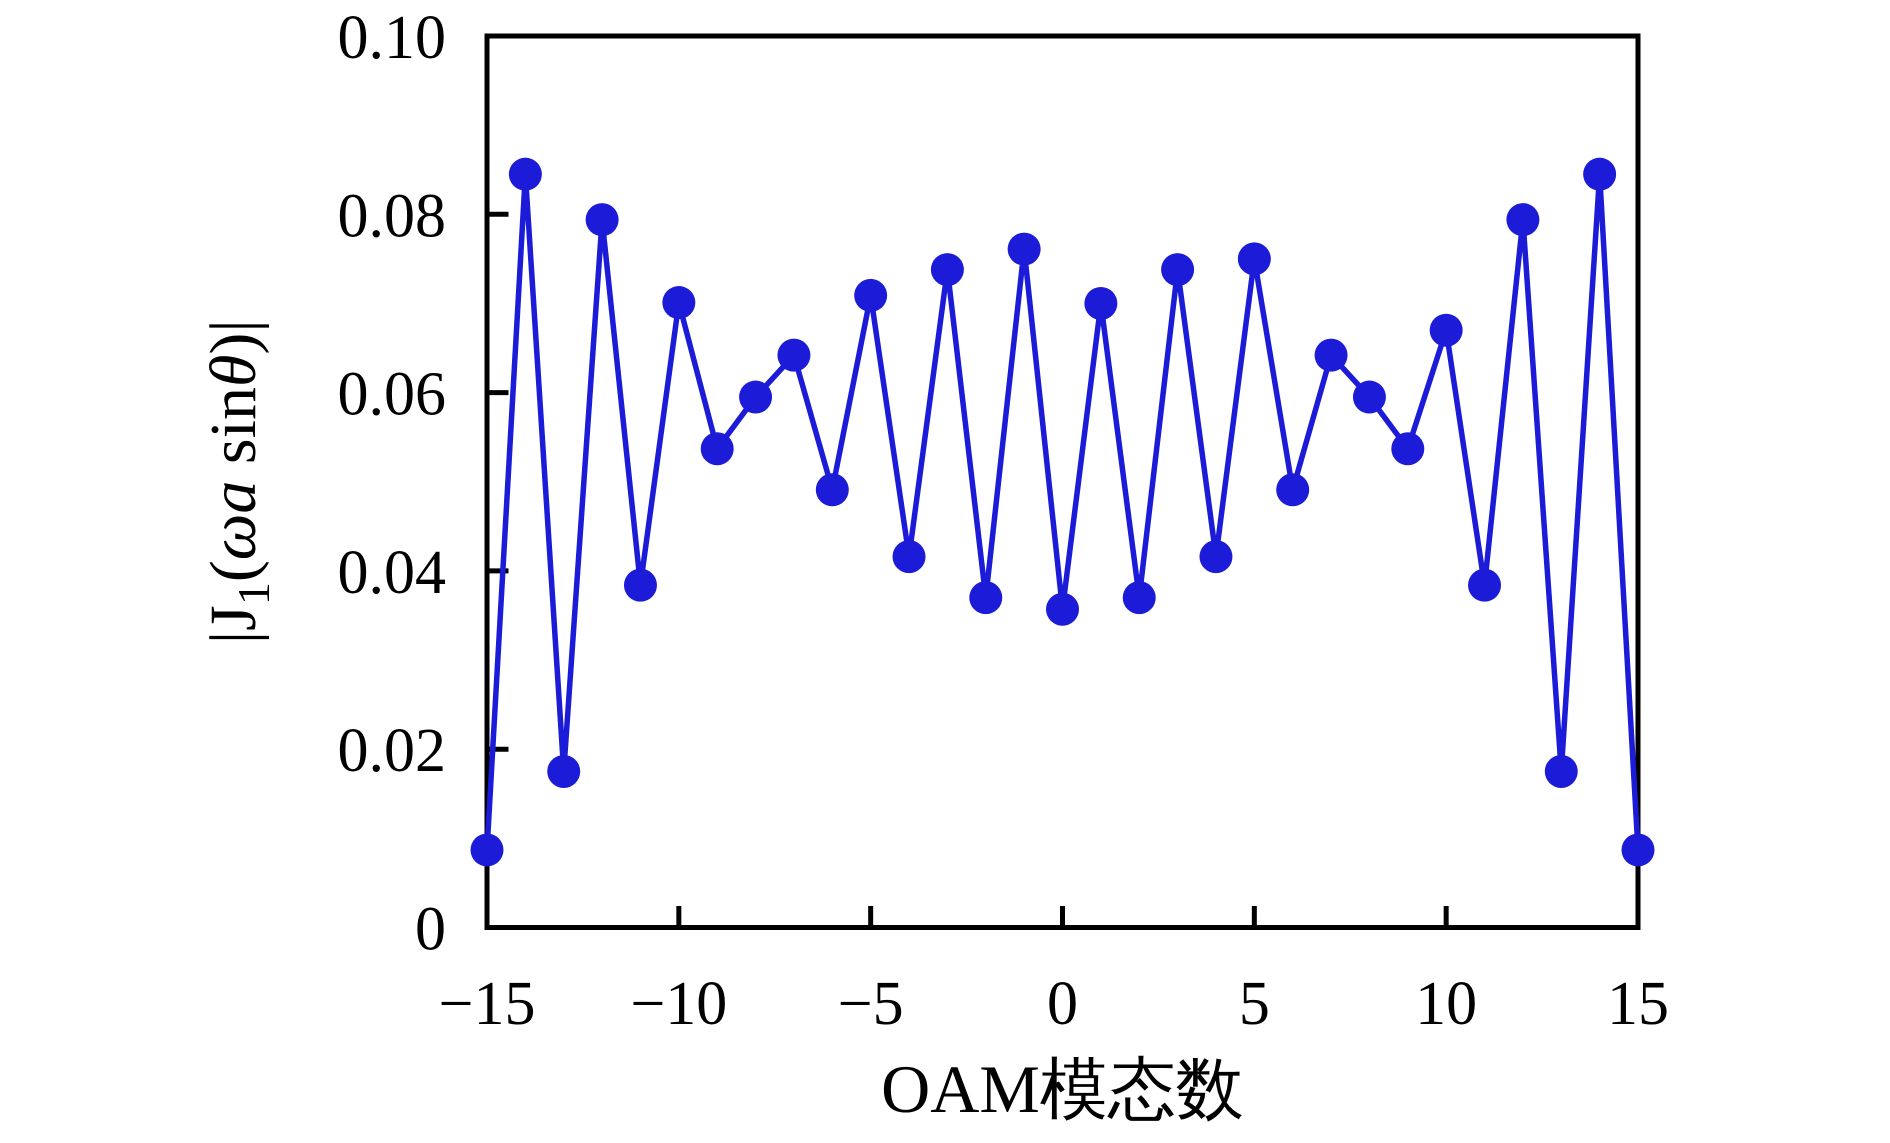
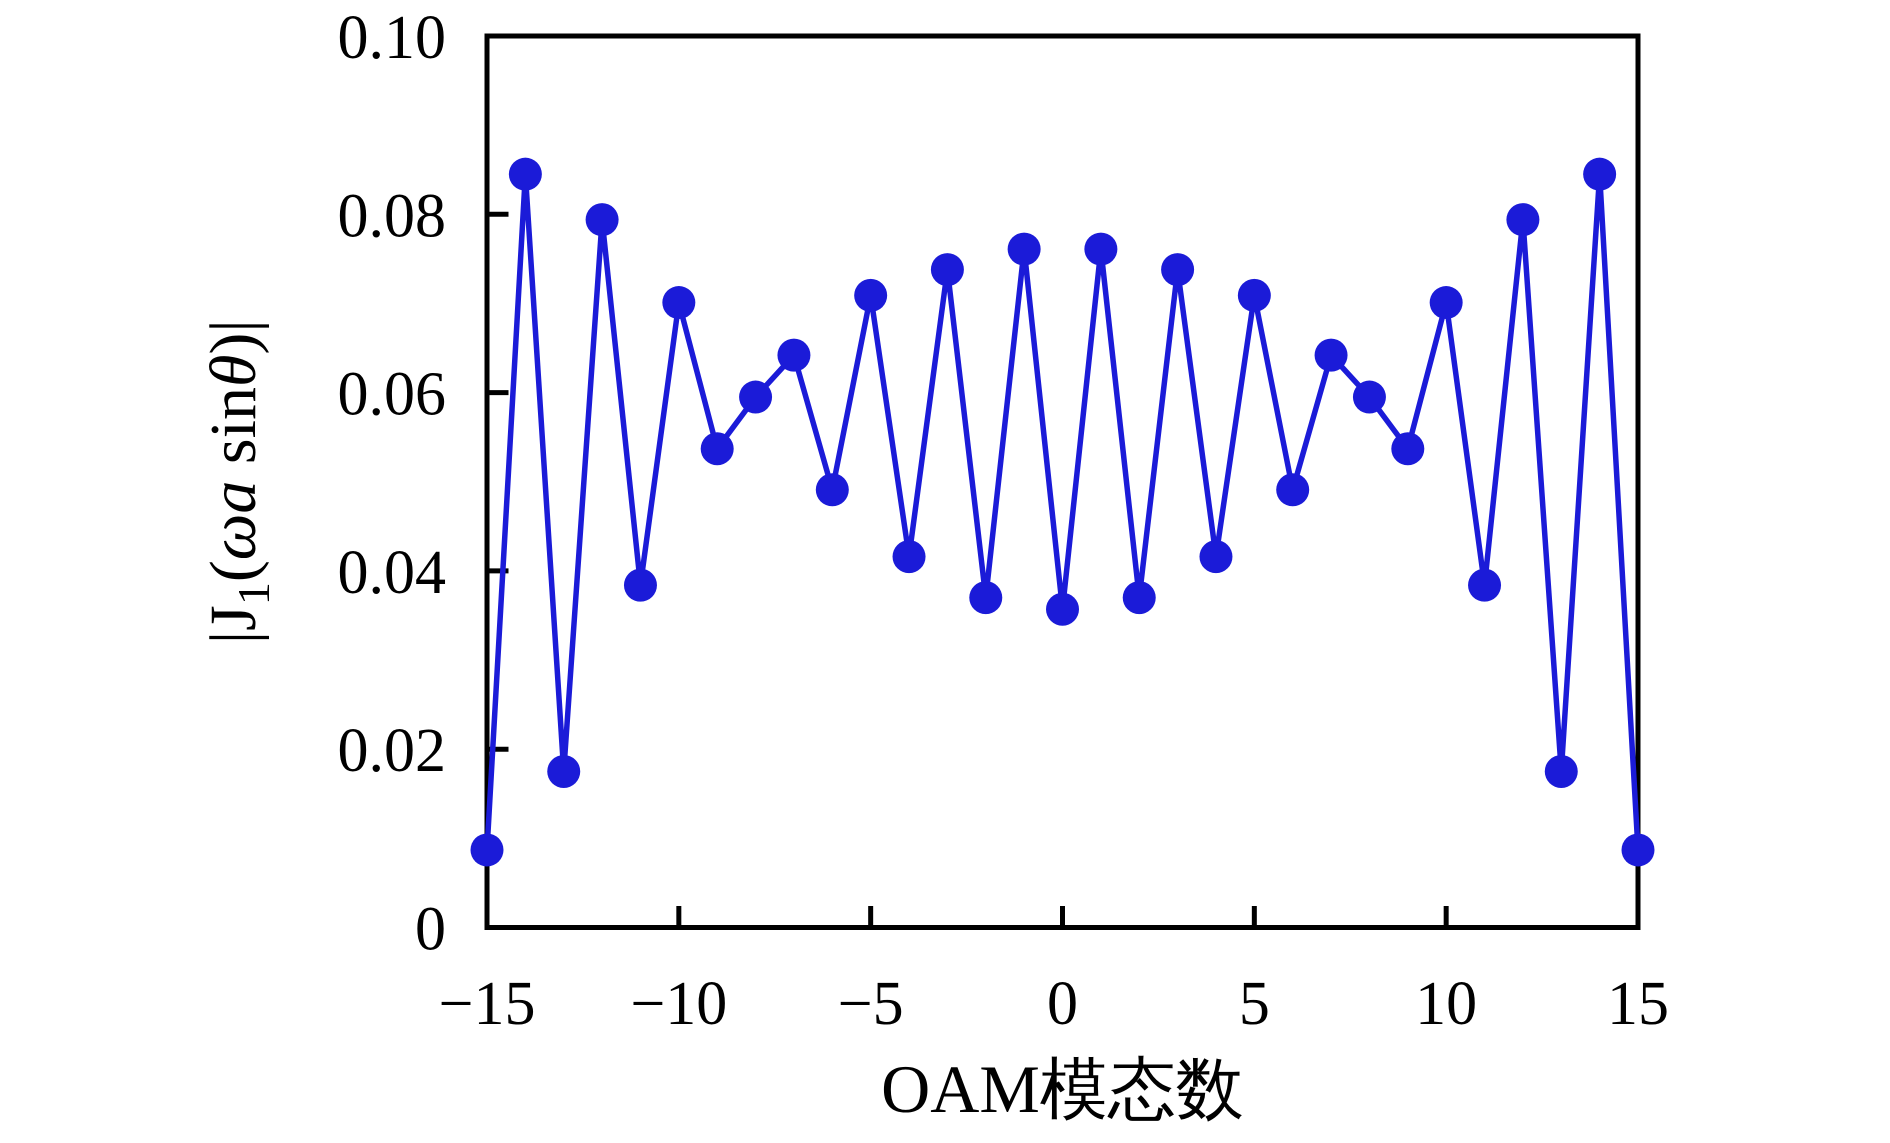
1: 0.070 -> 0.076
5: 0.075 -> 0.071
10: 0.067 -> 0.070
